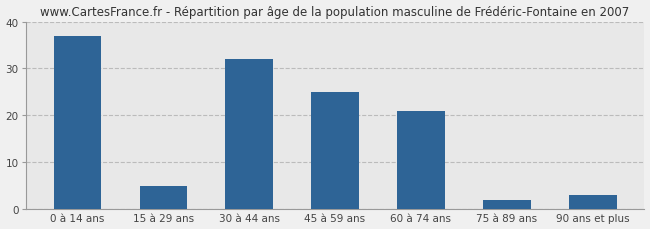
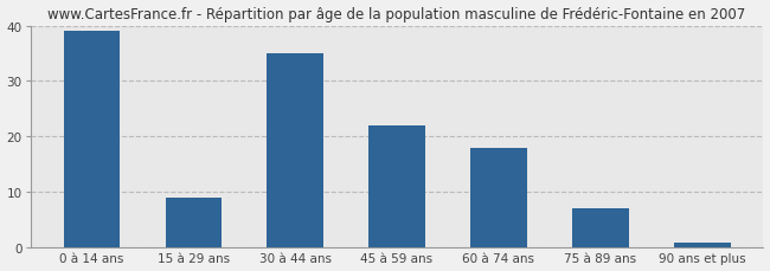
0 à 14 ans: 37 -> 39
15 à 29 ans: 5 -> 9
30 à 44 ans: 32 -> 35
45 à 59 ans: 25 -> 22
60 à 74 ans: 21 -> 18
75 à 89 ans: 2 -> 7
90 ans et plus: 3 -> 1
